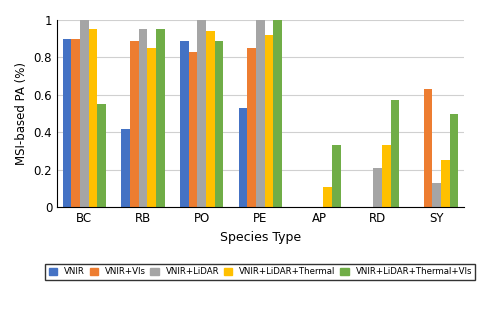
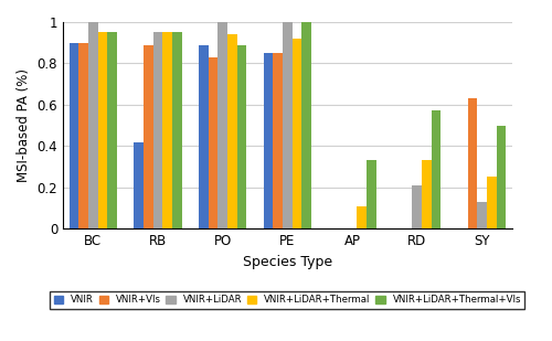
VNIR+LiDAR+Thermal+VIs/BC: 0.55 -> 0.95
VNIR+LiDAR+Thermal/RB: 0.85 -> 0.95
VNIR/PE: 0.53 -> 0.85
